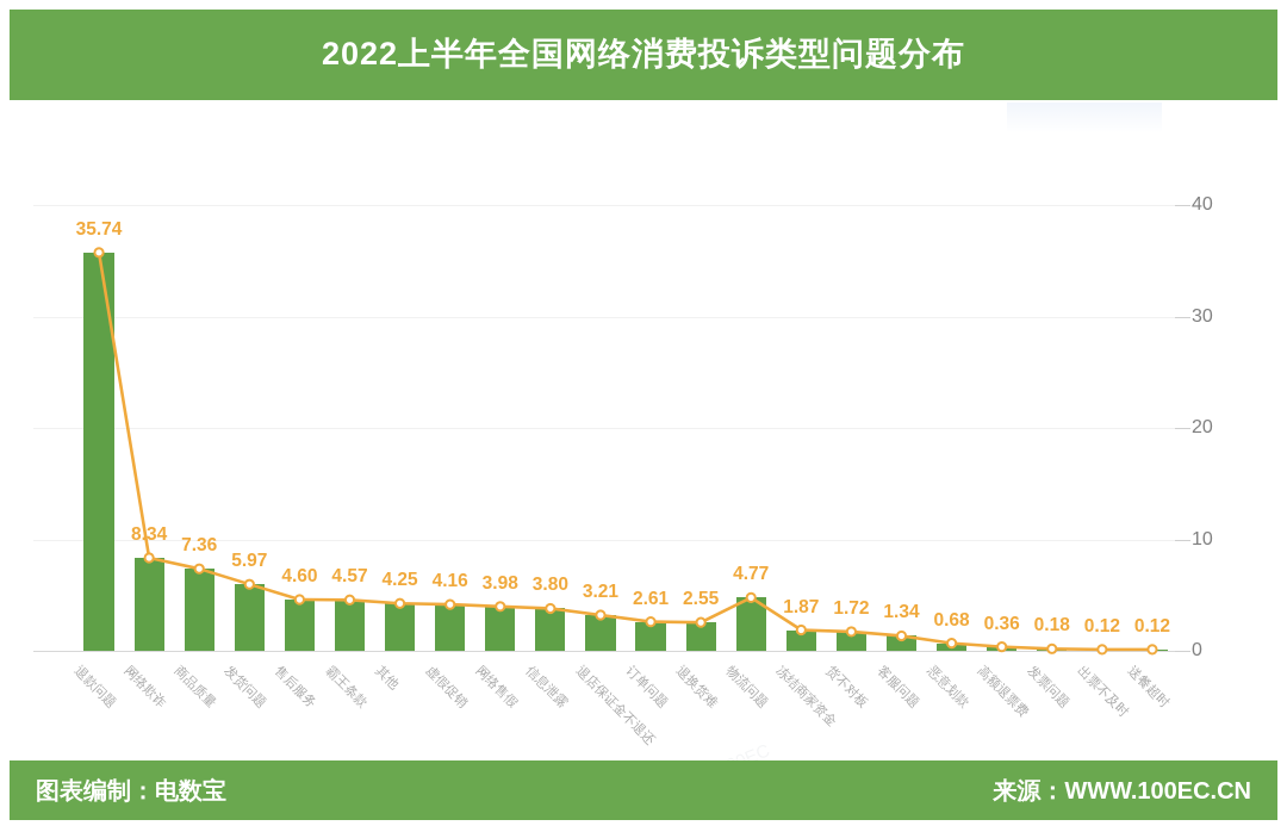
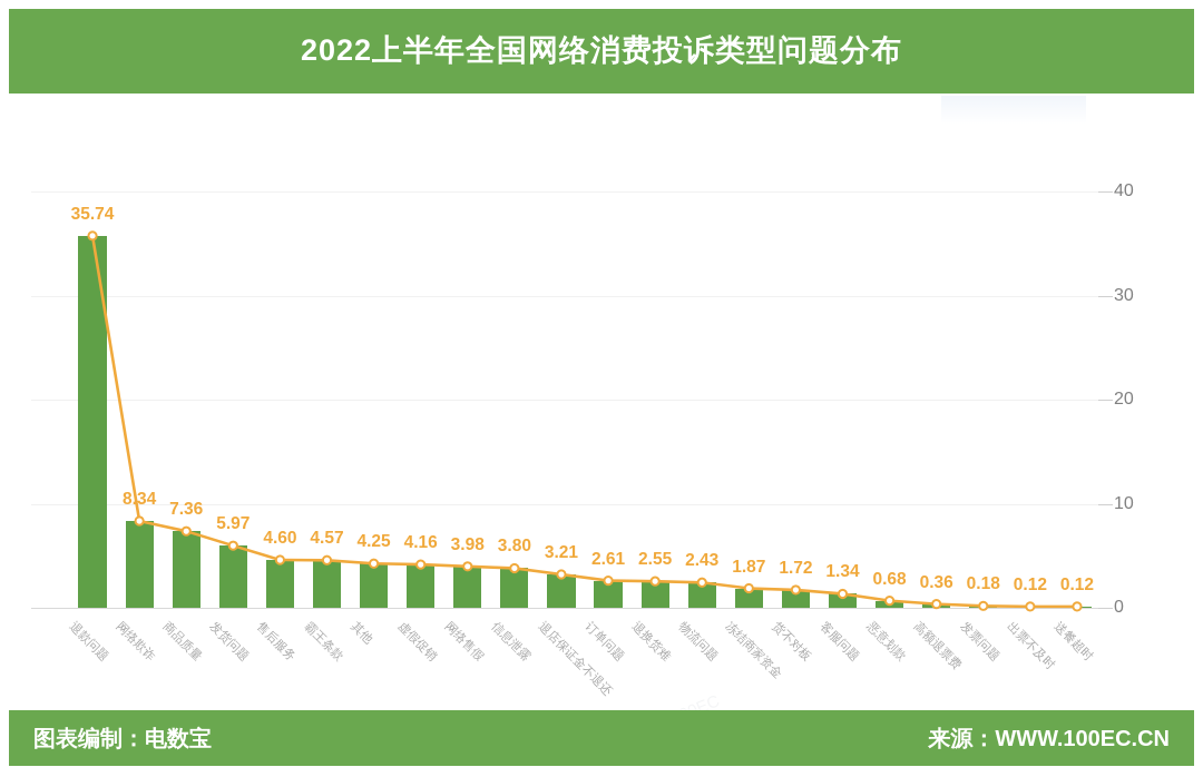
物流问题: 4.77 -> 2.43
